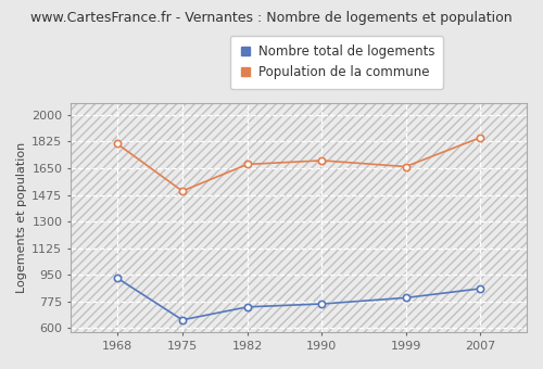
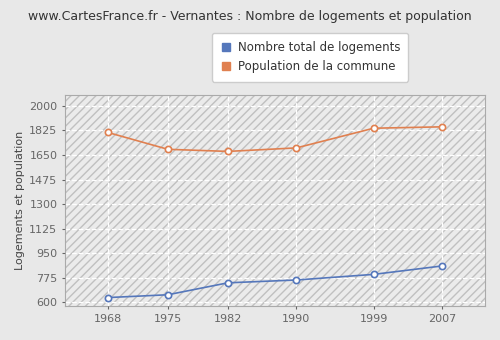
Nombre total de logements/1968: 930 -> 640
Population de la commune/1975: 1500 -> 1690
Population de la commune/1999: 1660 -> 1840
